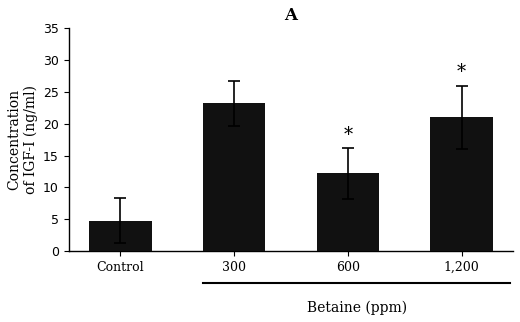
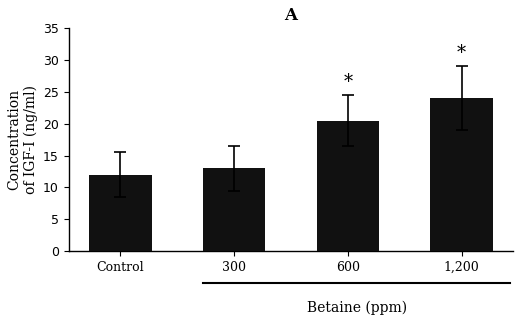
Control: 4.8 -> 12.0
300: 23.2 -> 13.0
600: 12.2 -> 20.5
1,200: 21.0 -> 24.0
